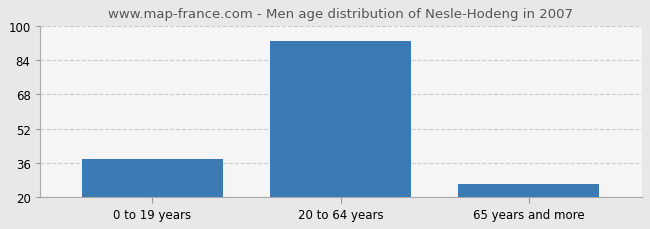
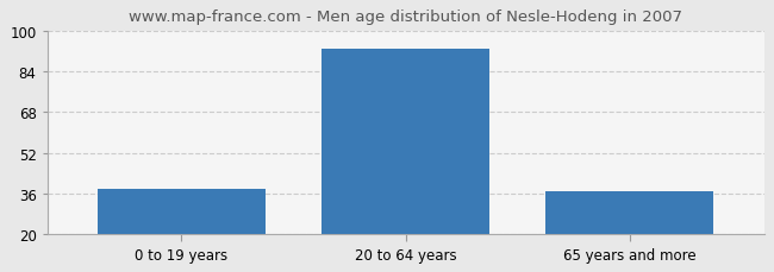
65 years and more: 26 -> 37
